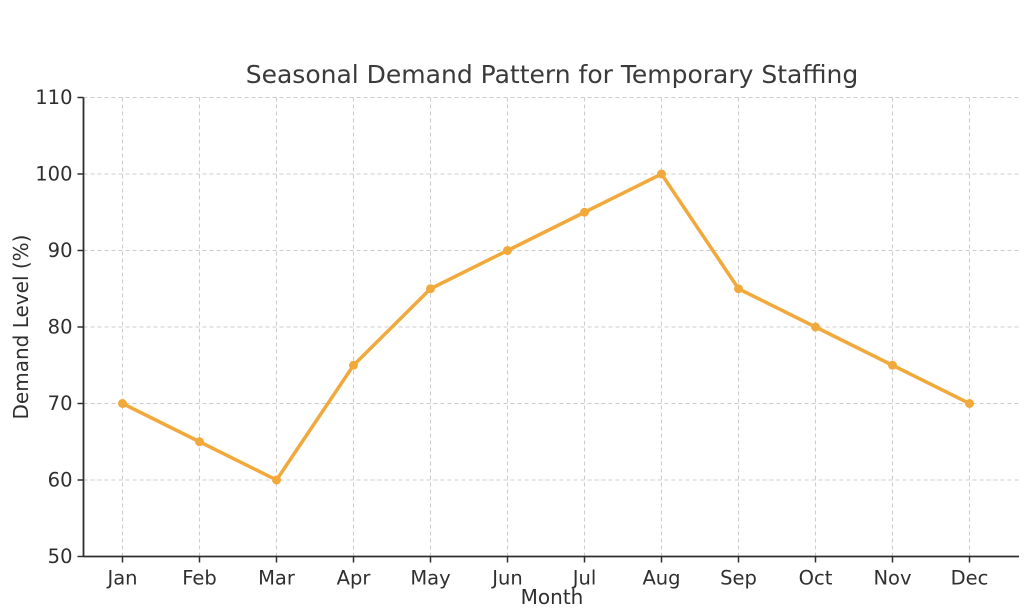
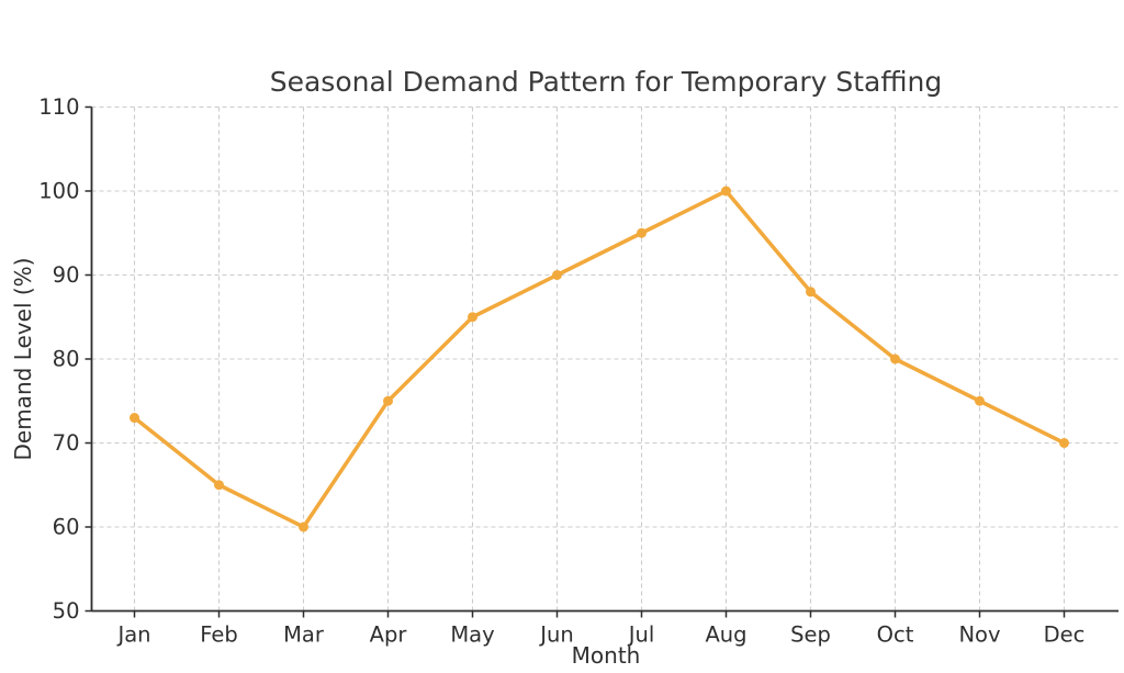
Jan: 70 -> 73
Sep: 85 -> 88
